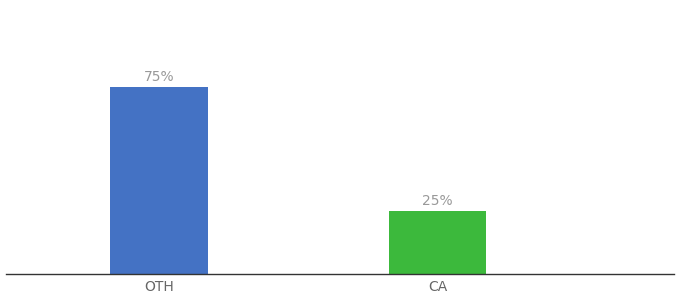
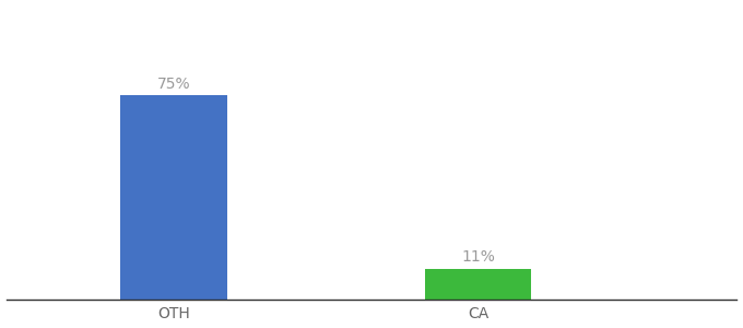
CA: 25% -> 11%
